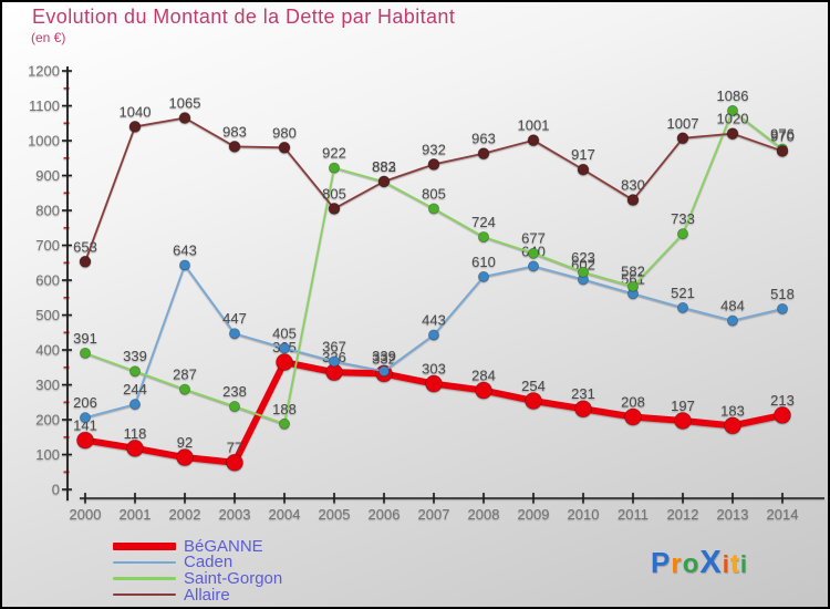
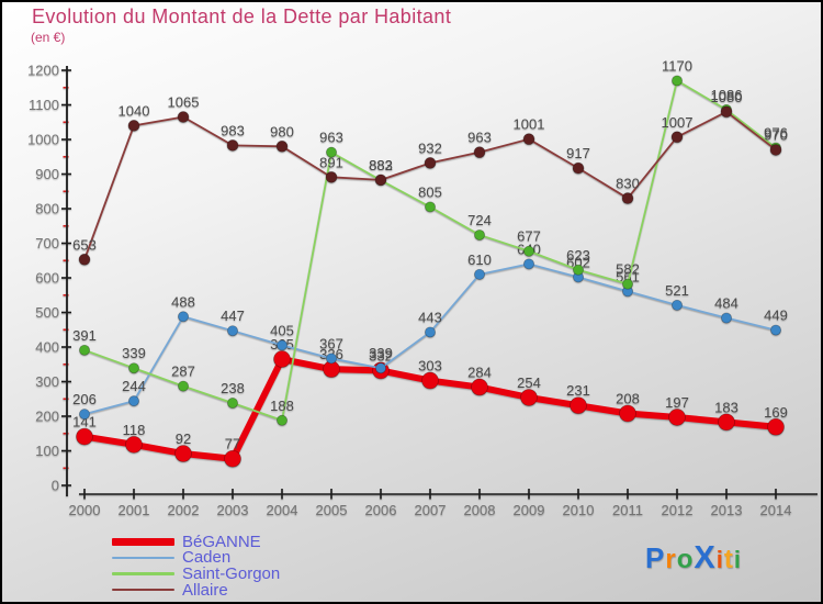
Caden/2002: 643 -> 488
Saint-Gorgon/2005: 922 -> 963
Allaire/2005: 805 -> 891
Saint-Gorgon/2012: 733 -> 1170
Allaire/2013: 1020 -> 1080
BéGANNE/2014: 213 -> 169
Caden/2014: 518 -> 449
